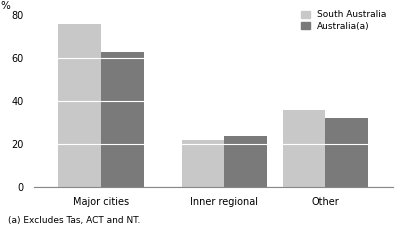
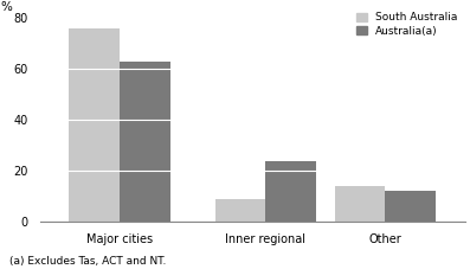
South Australia/Inner regional: 22 -> 9
South Australia/Other: 36 -> 14
Australia(a)/Other: 32 -> 12
